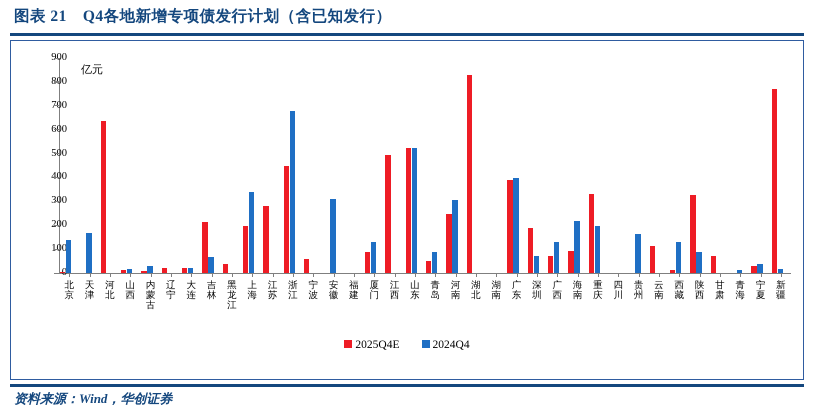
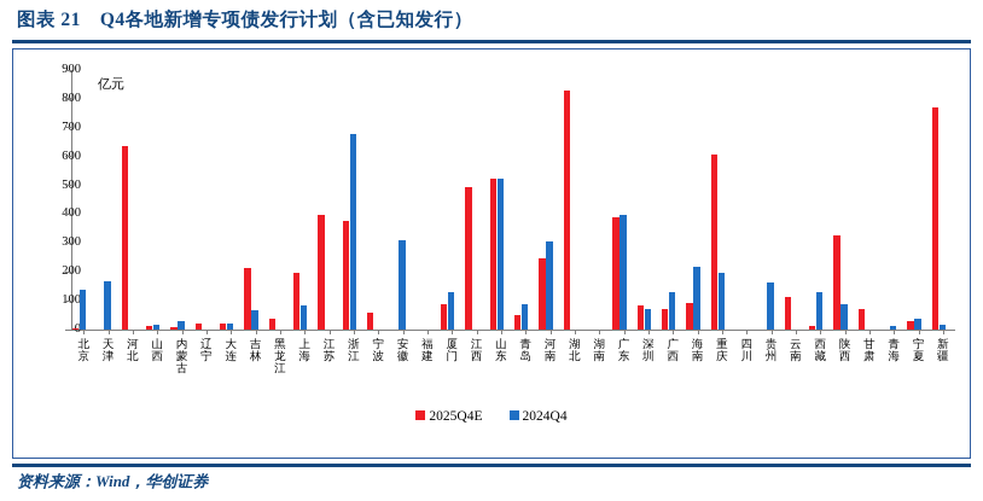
2024Q4/上海: 340 -> 80
2025Q4E/江苏: 280 -> 400
2025Q4E/浙江: 450 -> 380
2025Q4E/深圳: 190 -> 80
2025Q4E/重庆: 330 -> 610
